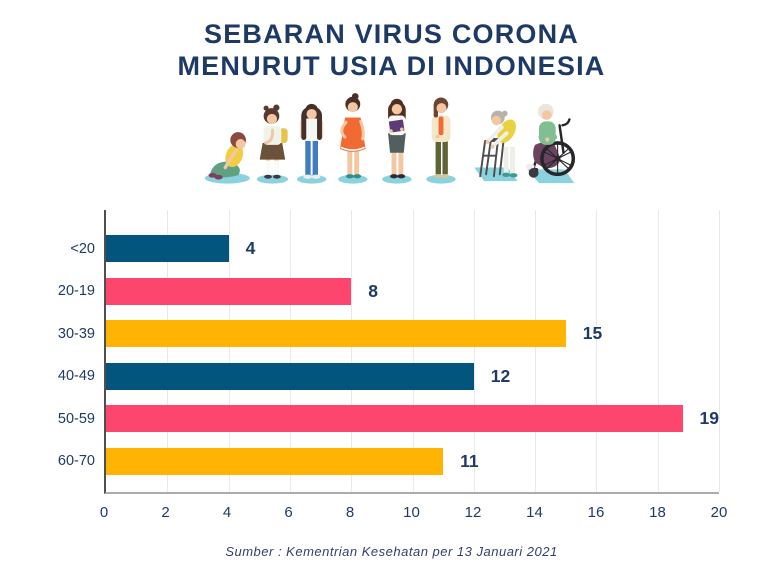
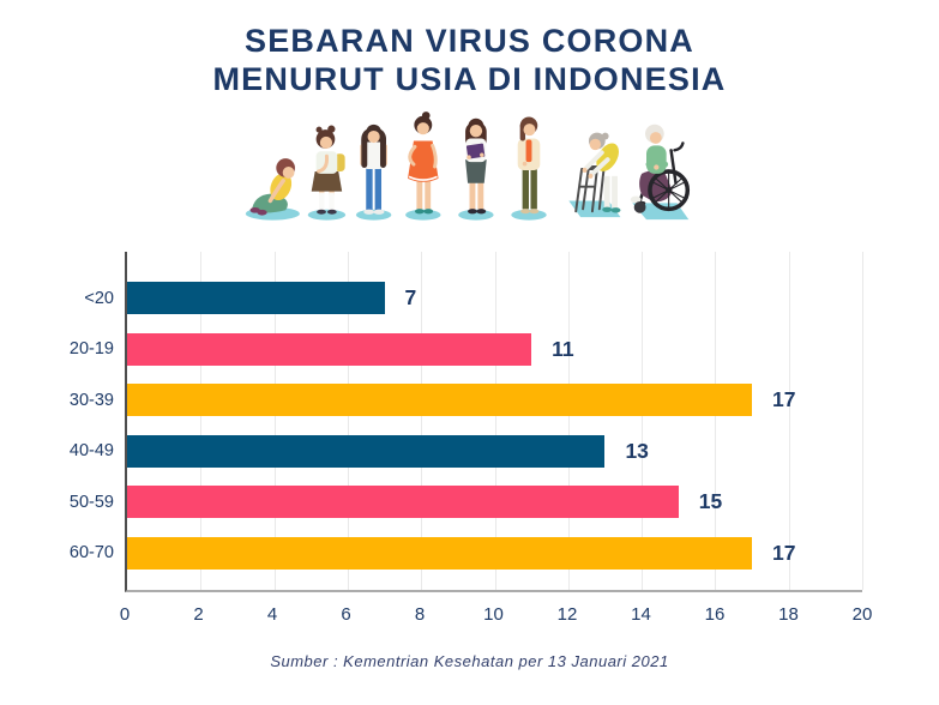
<20: 4 -> 7
20-19: 8 -> 11
30-39: 15 -> 17
40-49: 12 -> 13
50-59: 19 -> 15
60-70: 11 -> 17
